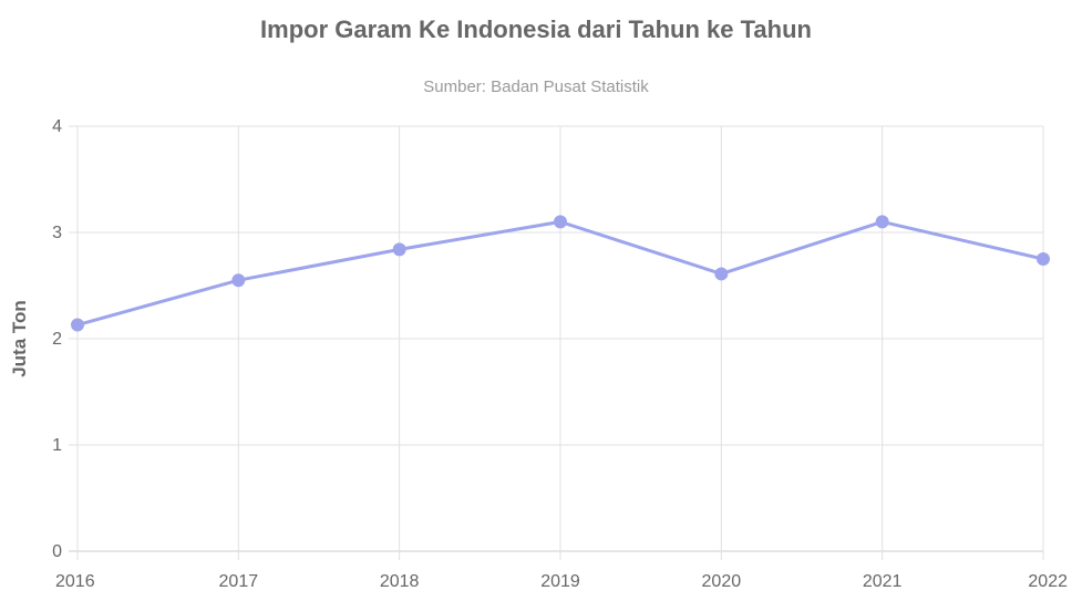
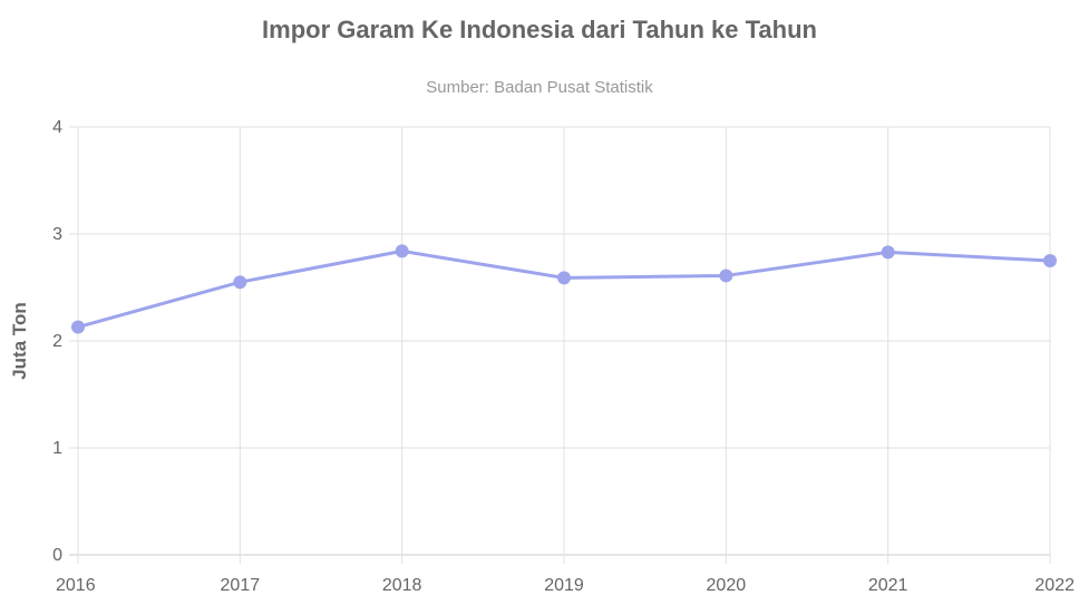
2019: 3.1 -> 2.6
2021: 3.1 -> 2.8
